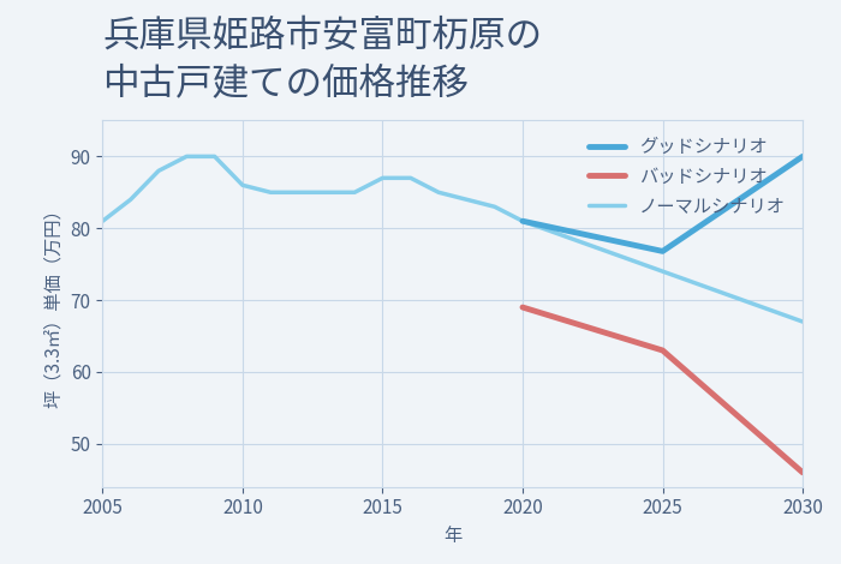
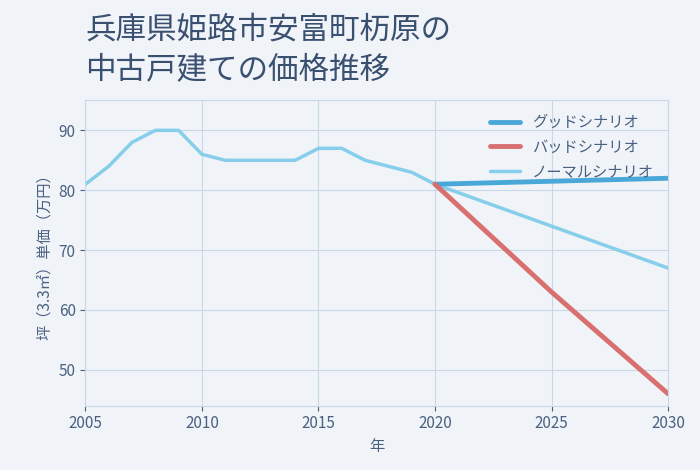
バッドシナリオ/2020: 69 -> 81
グッドシナリオ/2025: 76.8 -> 81.5
グッドシナリオ/2030: 90.0 -> 82.0
